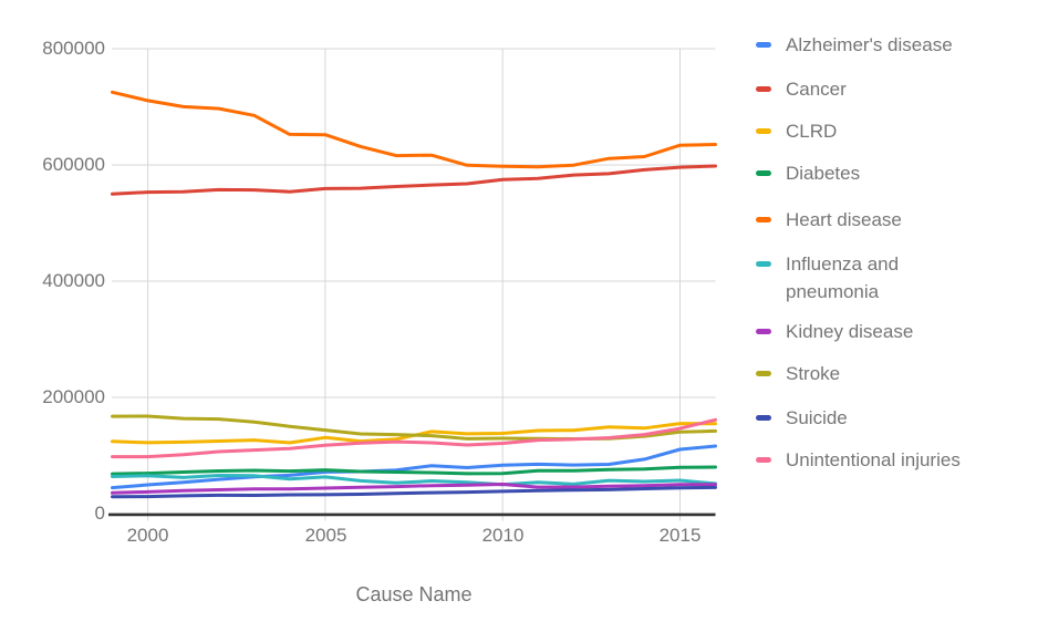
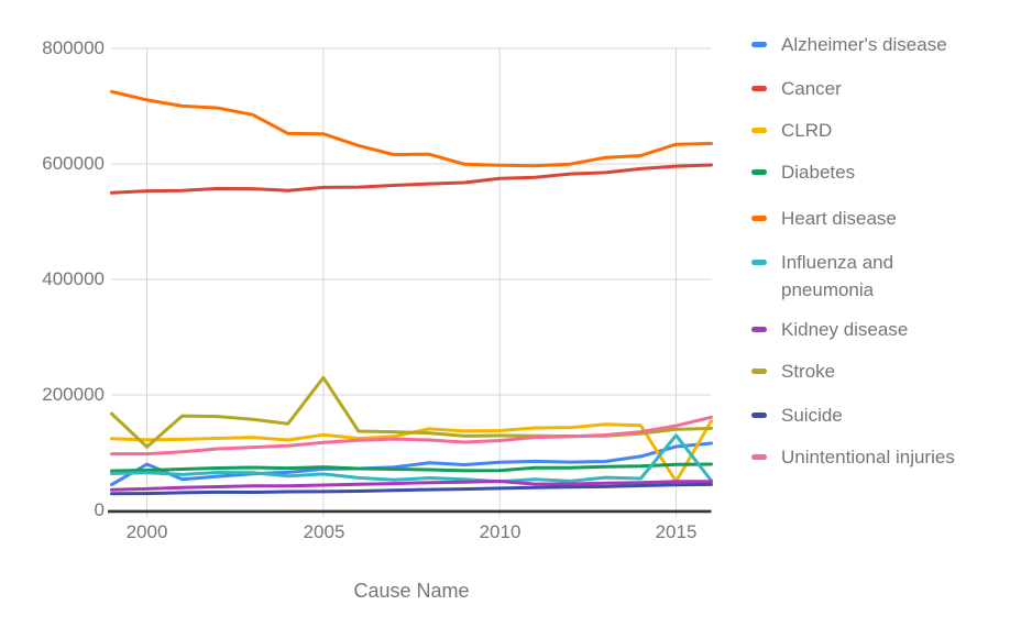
Alzheimer's disease/2000: 50000 -> 80000
Stroke/2000: 170000 -> 110000
Stroke/2005: 140000 -> 230000
CLRD/2015: 160000 -> 50000
Influenza and pneumonia/2015: 60000 -> 130000
